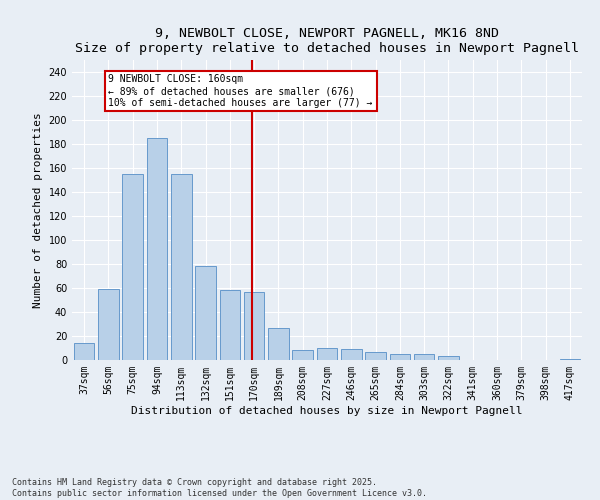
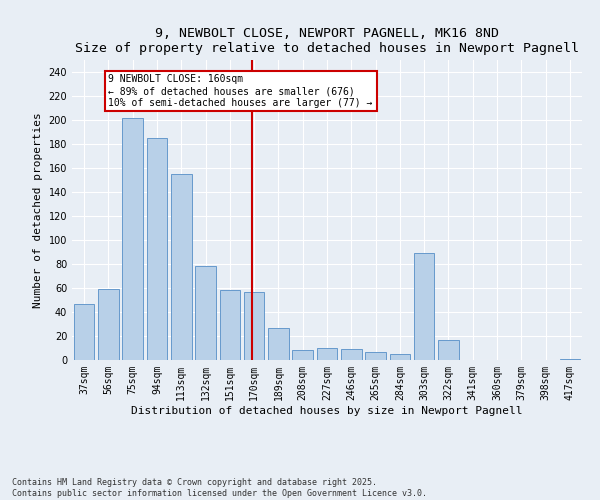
37sqm: 14 -> 47
75sqm: 155 -> 202
303sqm: 5 -> 89
322sqm: 3 -> 17
